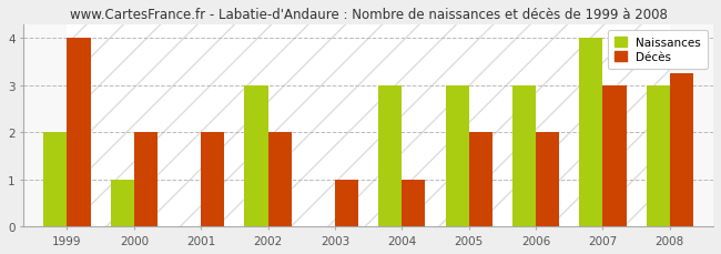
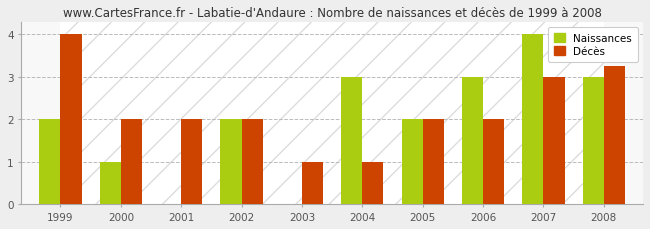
Naissances/2002: 3 -> 2
Naissances/2005: 3 -> 2
